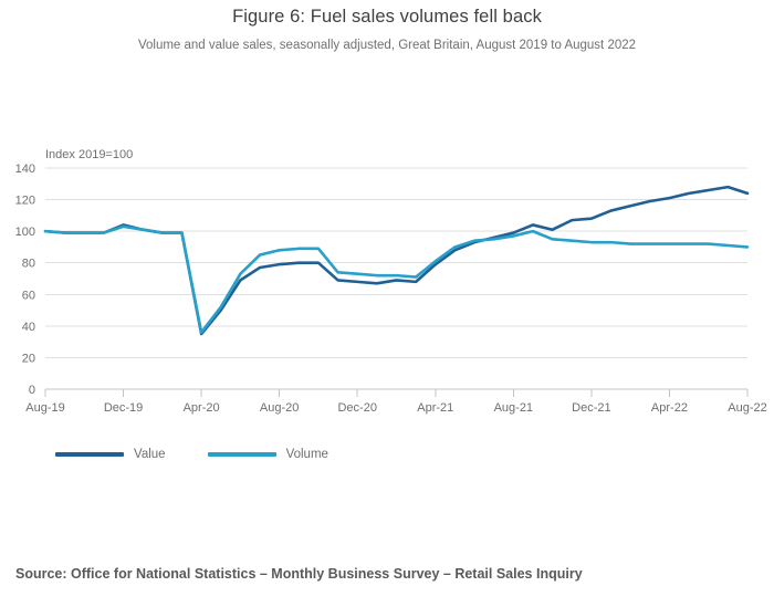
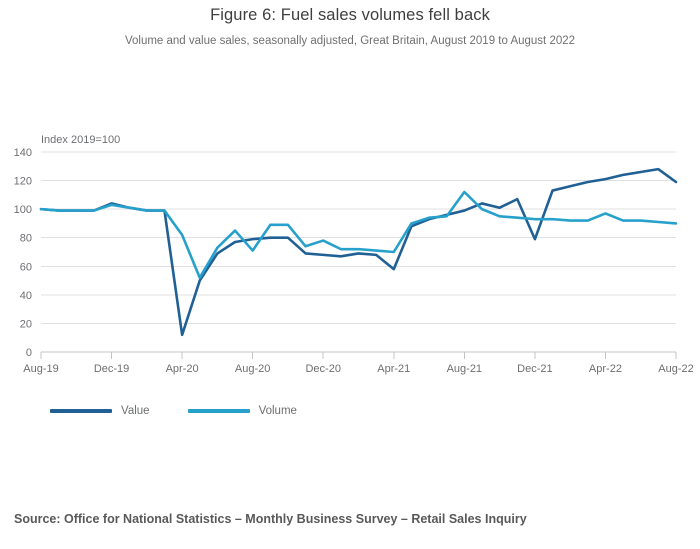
Value/Apr-20: 35 -> 12
Volume/Apr-20: 36 -> 82
Volume/Aug-20: 88 -> 71
Volume/Dec-20: 73 -> 78
Value/Apr-21: 79 -> 58
Volume/Apr-21: 81 -> 70
Volume/Aug-21: 97 -> 112
Value/Dec-21: 108 -> 79
Volume/Apr-22: 92 -> 97
Value/Aug-22: 124 -> 119
